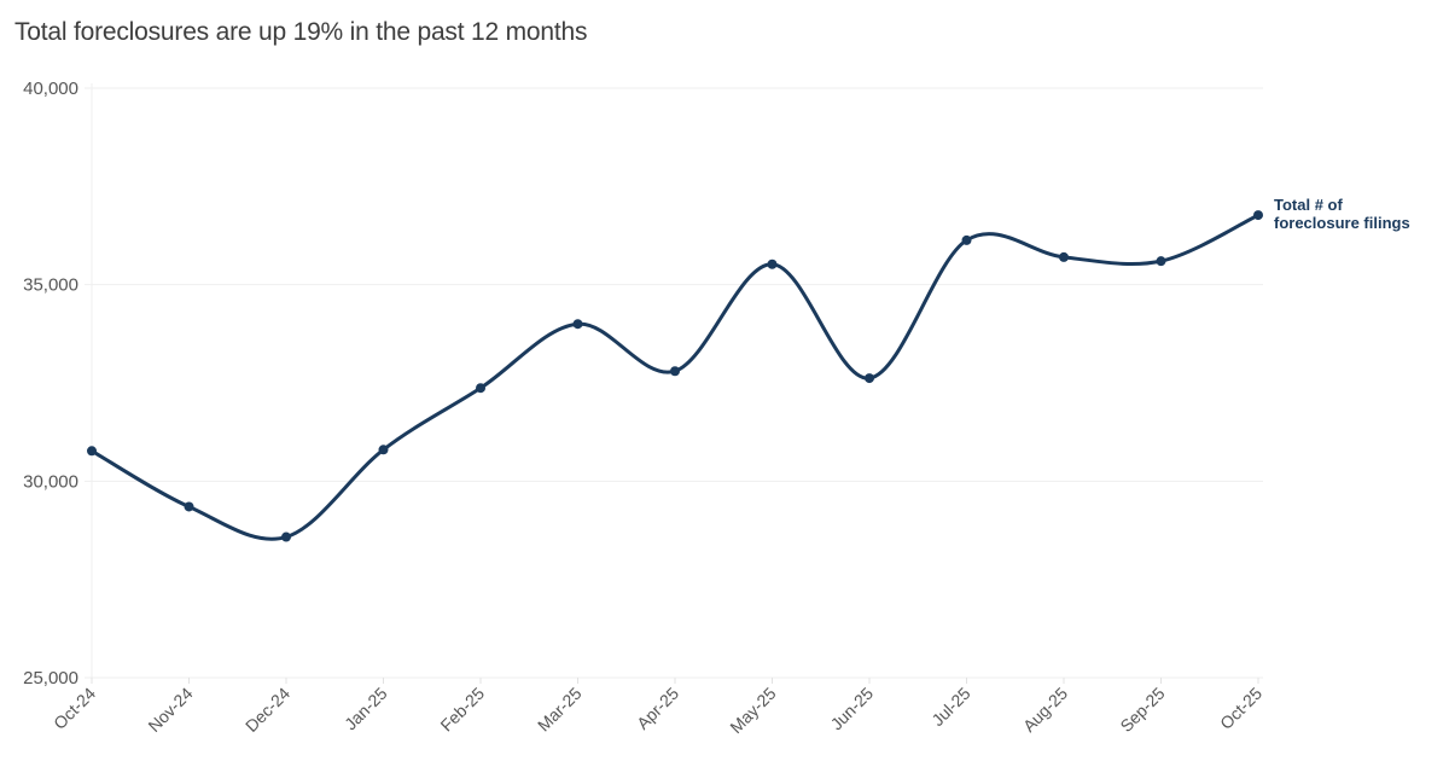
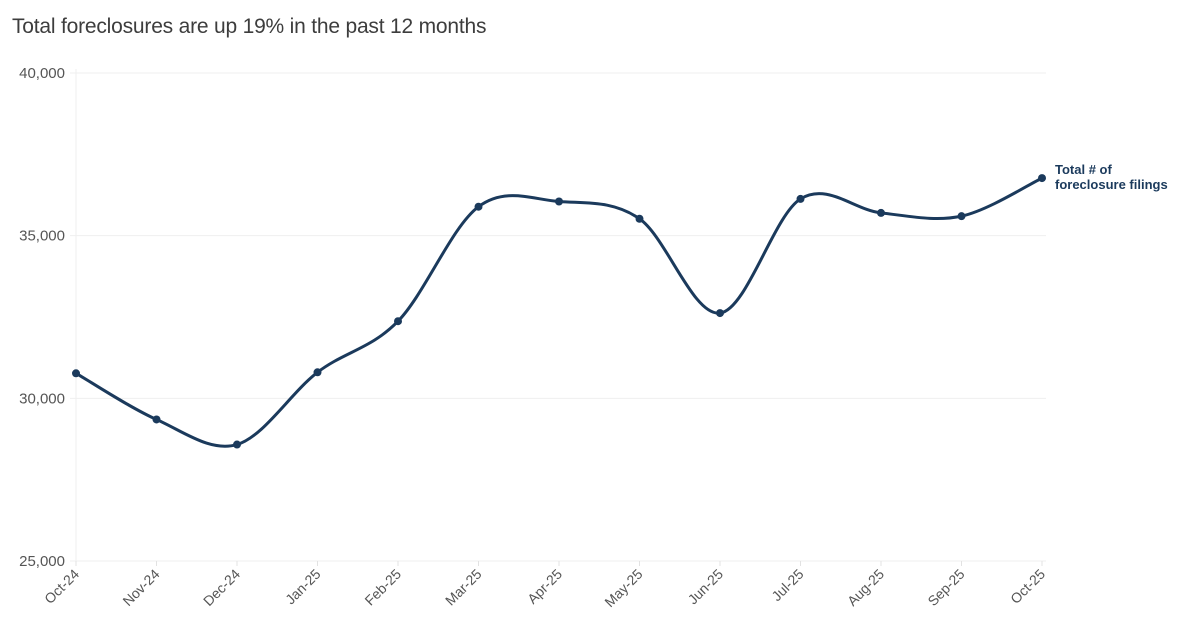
Mar-25: 34000 -> 35900
Apr-25: 32800 -> 36000
